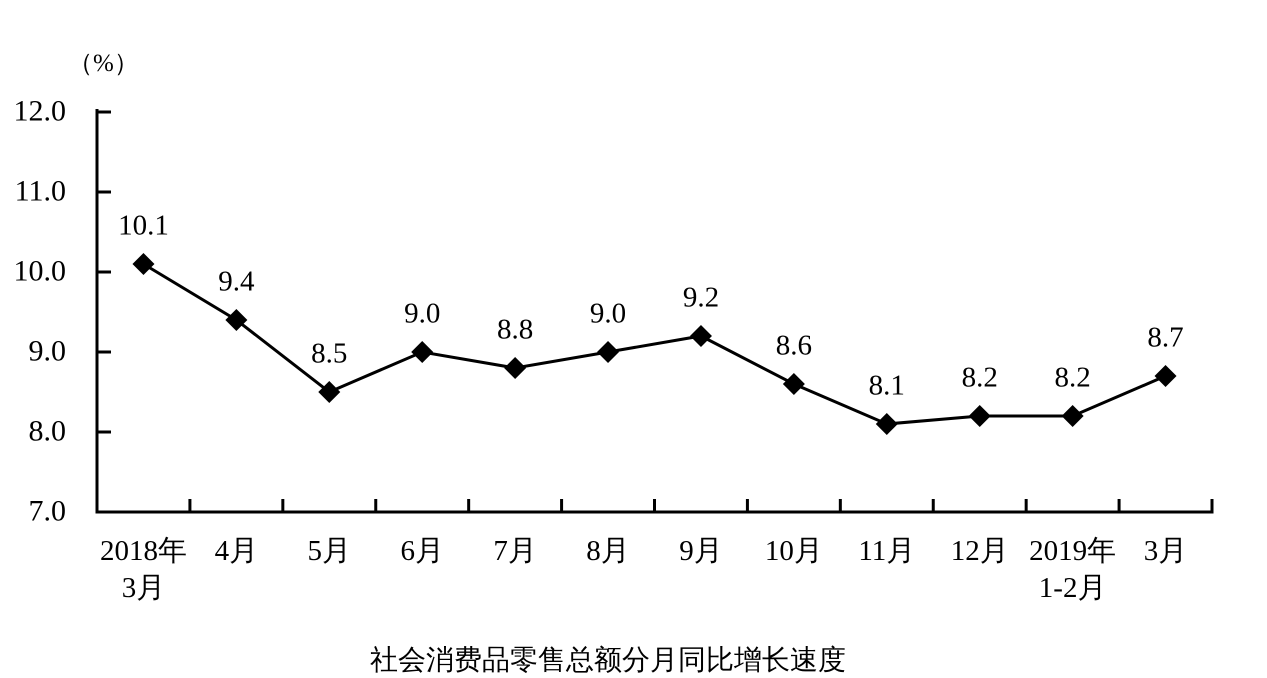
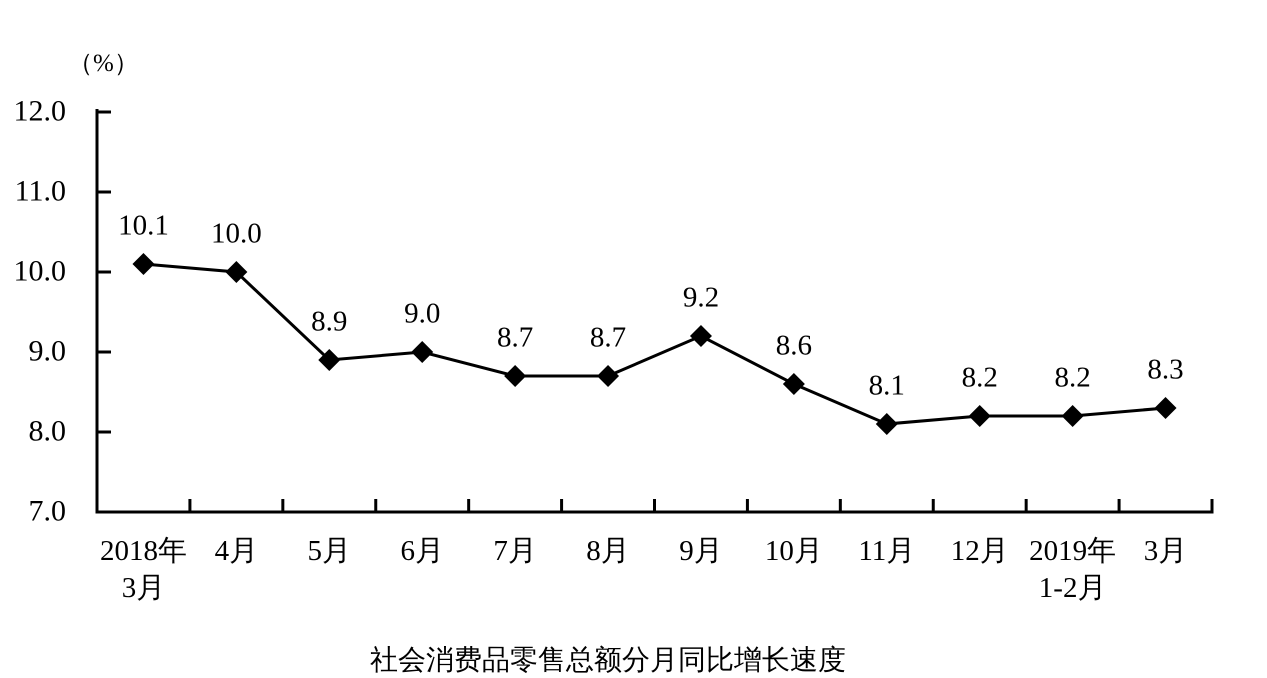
4月: 9.4 -> 10.0
5月: 8.5 -> 8.9
7月: 8.8 -> 8.7
8月: 9.0 -> 8.7
3月: 8.7 -> 8.3
